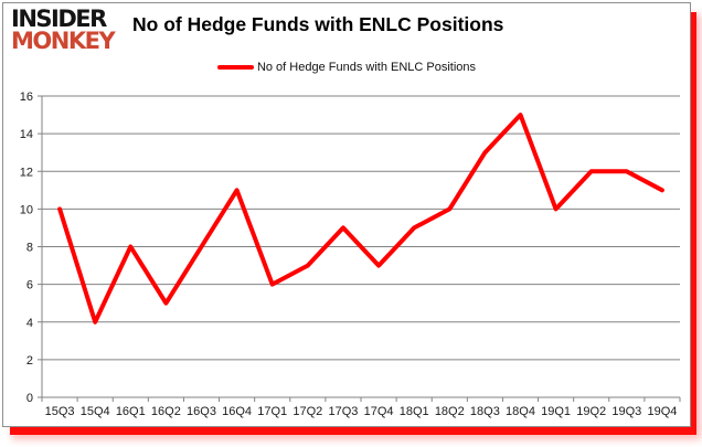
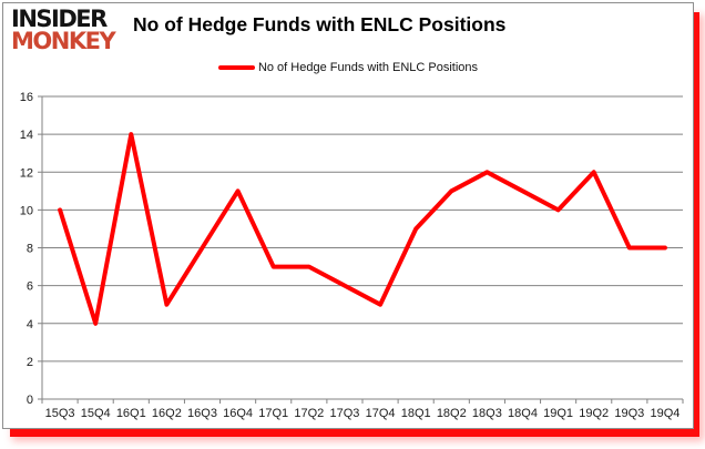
16Q1: 8 -> 14
17Q1: 6 -> 7
17Q3: 9 -> 6
17Q4: 7 -> 5
18Q2: 10 -> 11
18Q3: 13 -> 12
18Q4: 15 -> 11
19Q3: 12 -> 8
19Q4: 11 -> 8
